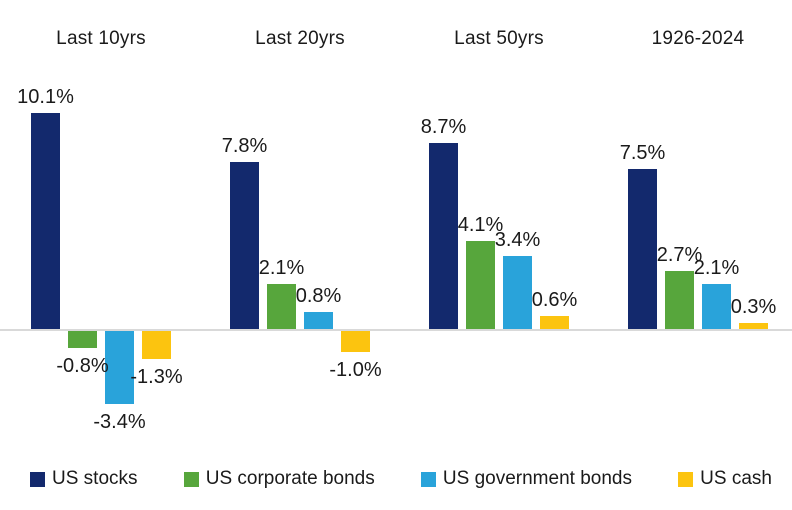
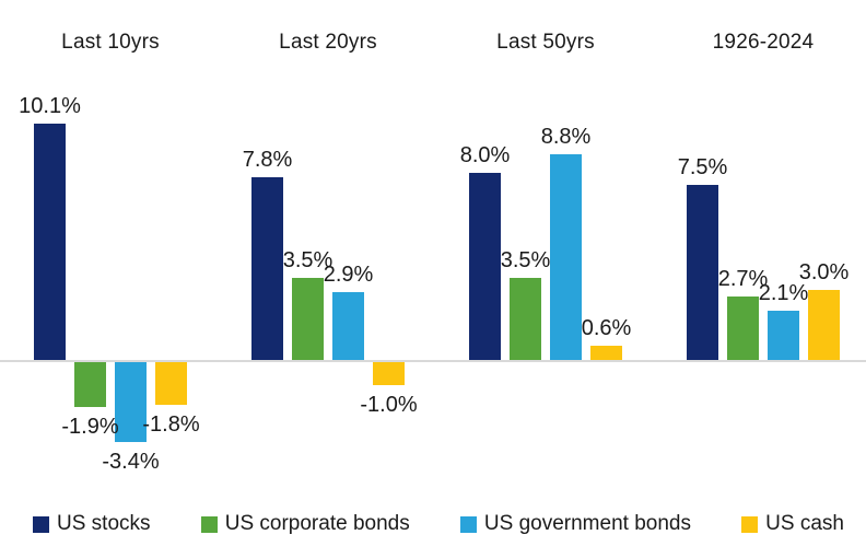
US corporate bonds/Last 10yrs: -0.8% -> -1.9%
US cash/Last 10yrs: -1.3% -> -1.8%
US corporate bonds/Last 20yrs: 2.1% -> 3.5%
US government bonds/Last 20yrs: 0.8% -> 2.9%
US stocks/Last 50yrs: 8.7% -> 8.0%
US corporate bonds/Last 50yrs: 4.1% -> 3.5%
US government bonds/Last 50yrs: 3.4% -> 8.8%
US cash/1926-2024: 0.3% -> 3.0%
